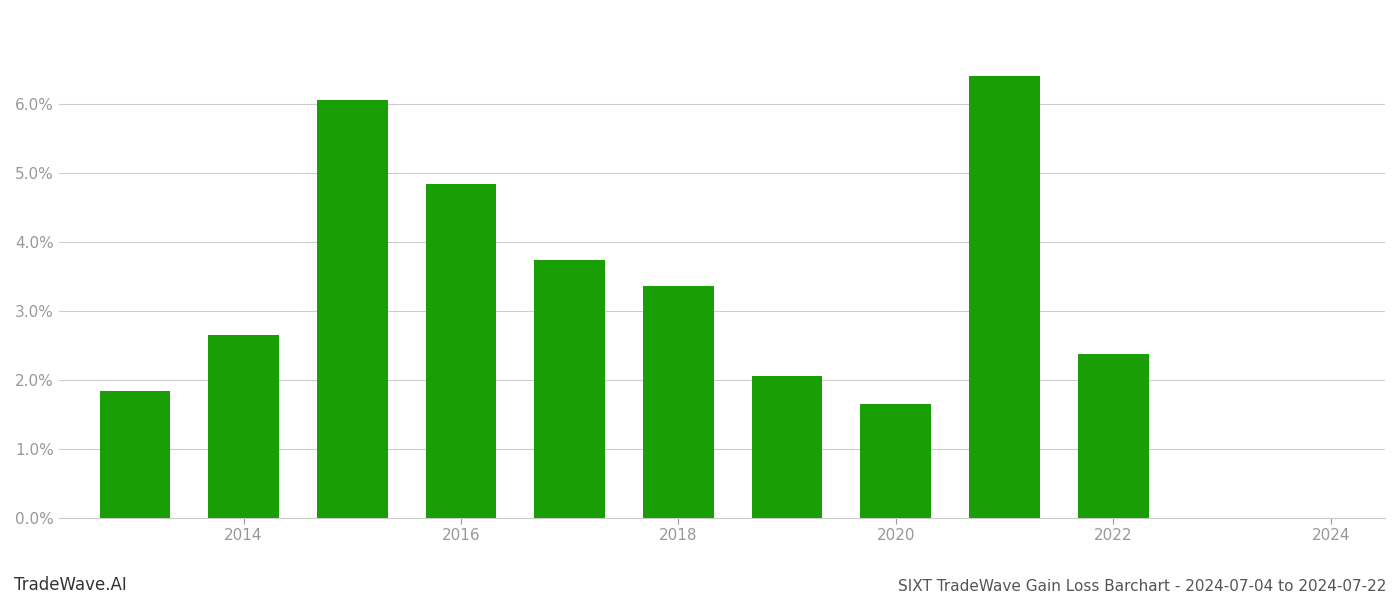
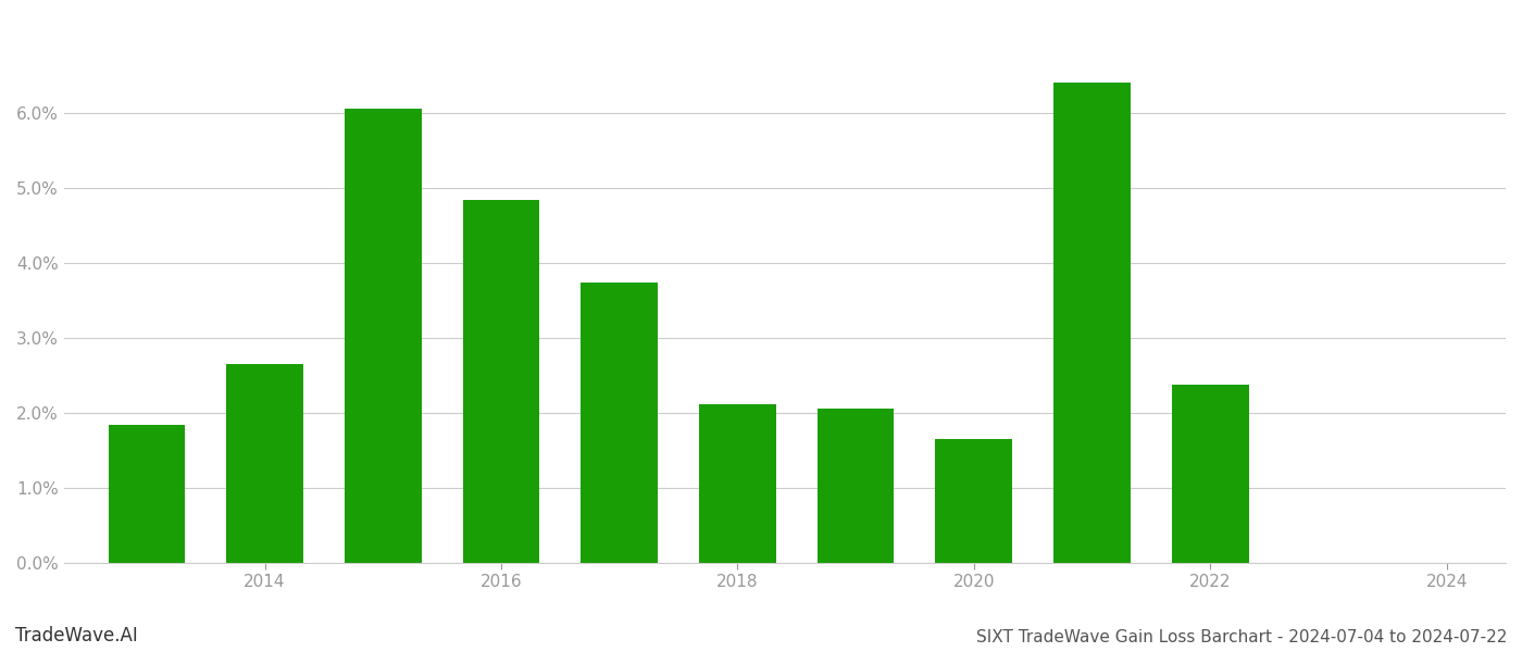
2018: 3.36% -> 2.11%
